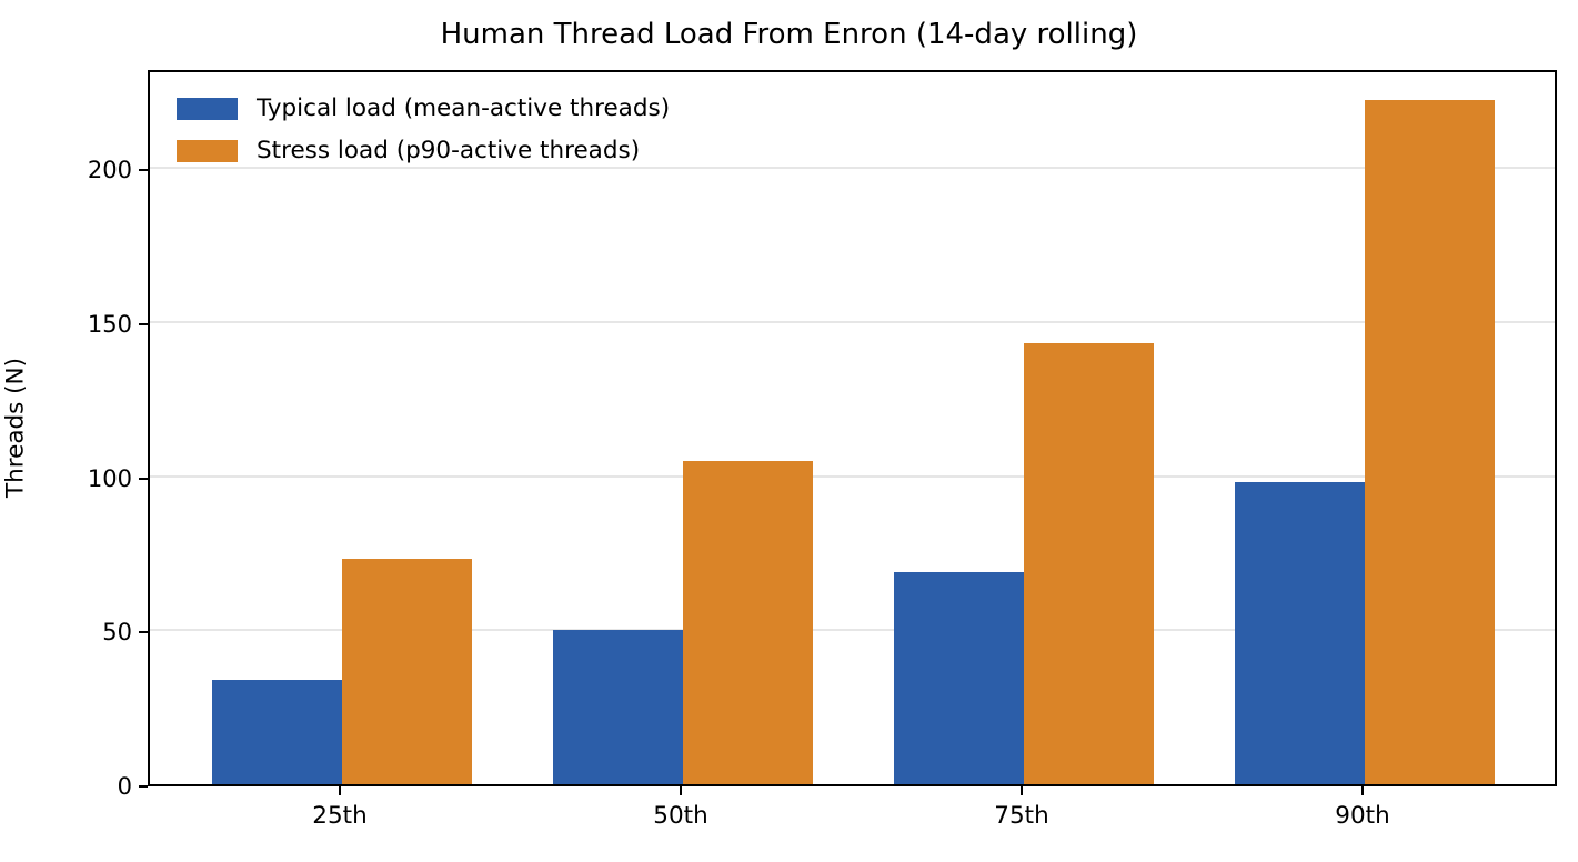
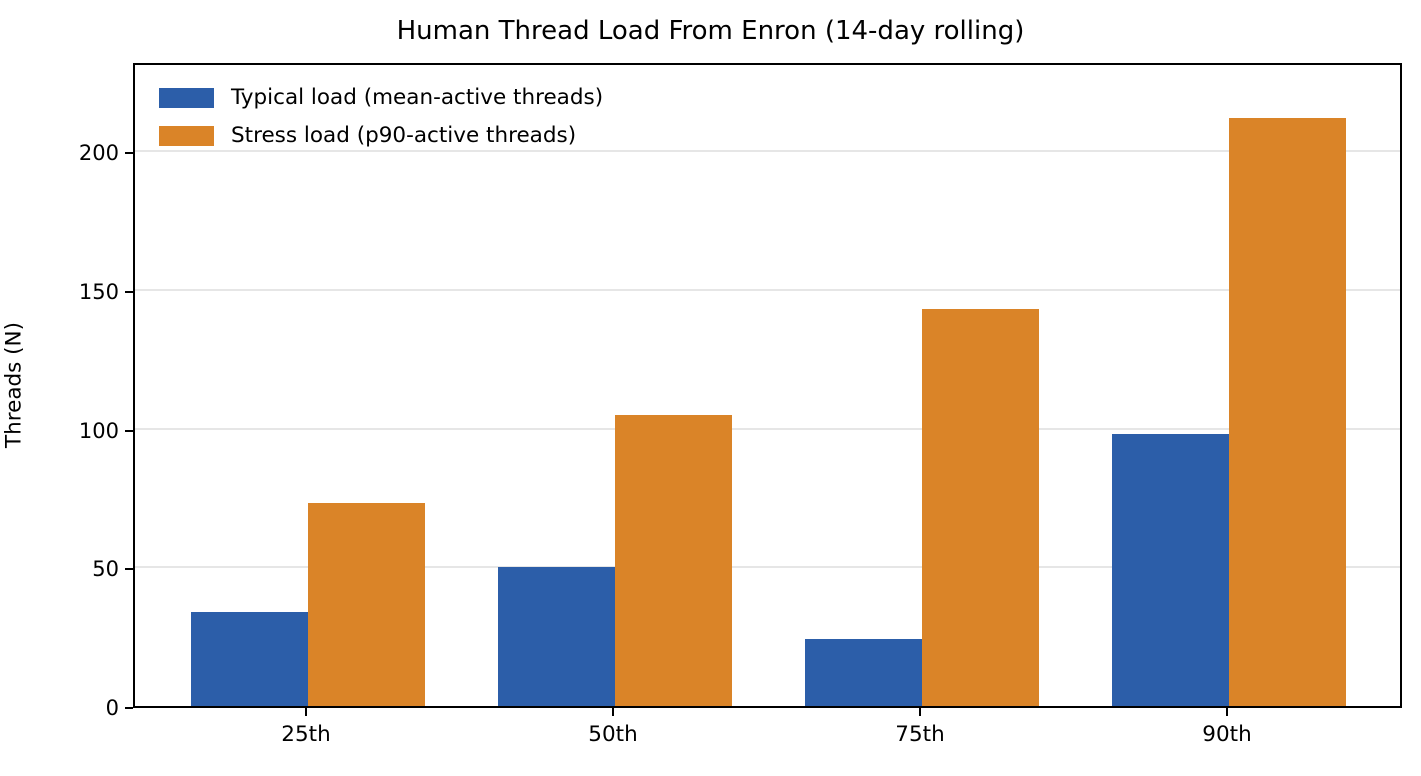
Typical load (mean-active threads)/75th: 69 -> 24
Stress load (p90-active threads)/90th: 222 -> 212
